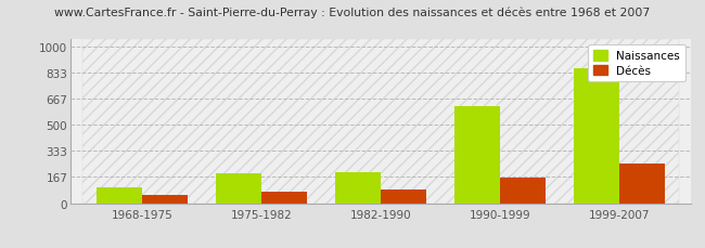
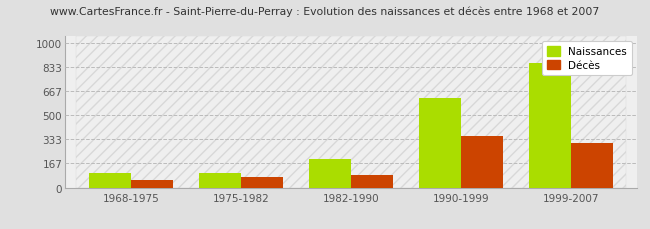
Naissances/1975-1982: 190 -> 100
Décès/1990-1999: 160 -> 360
Décès/1999-2007: 250 -> 310
